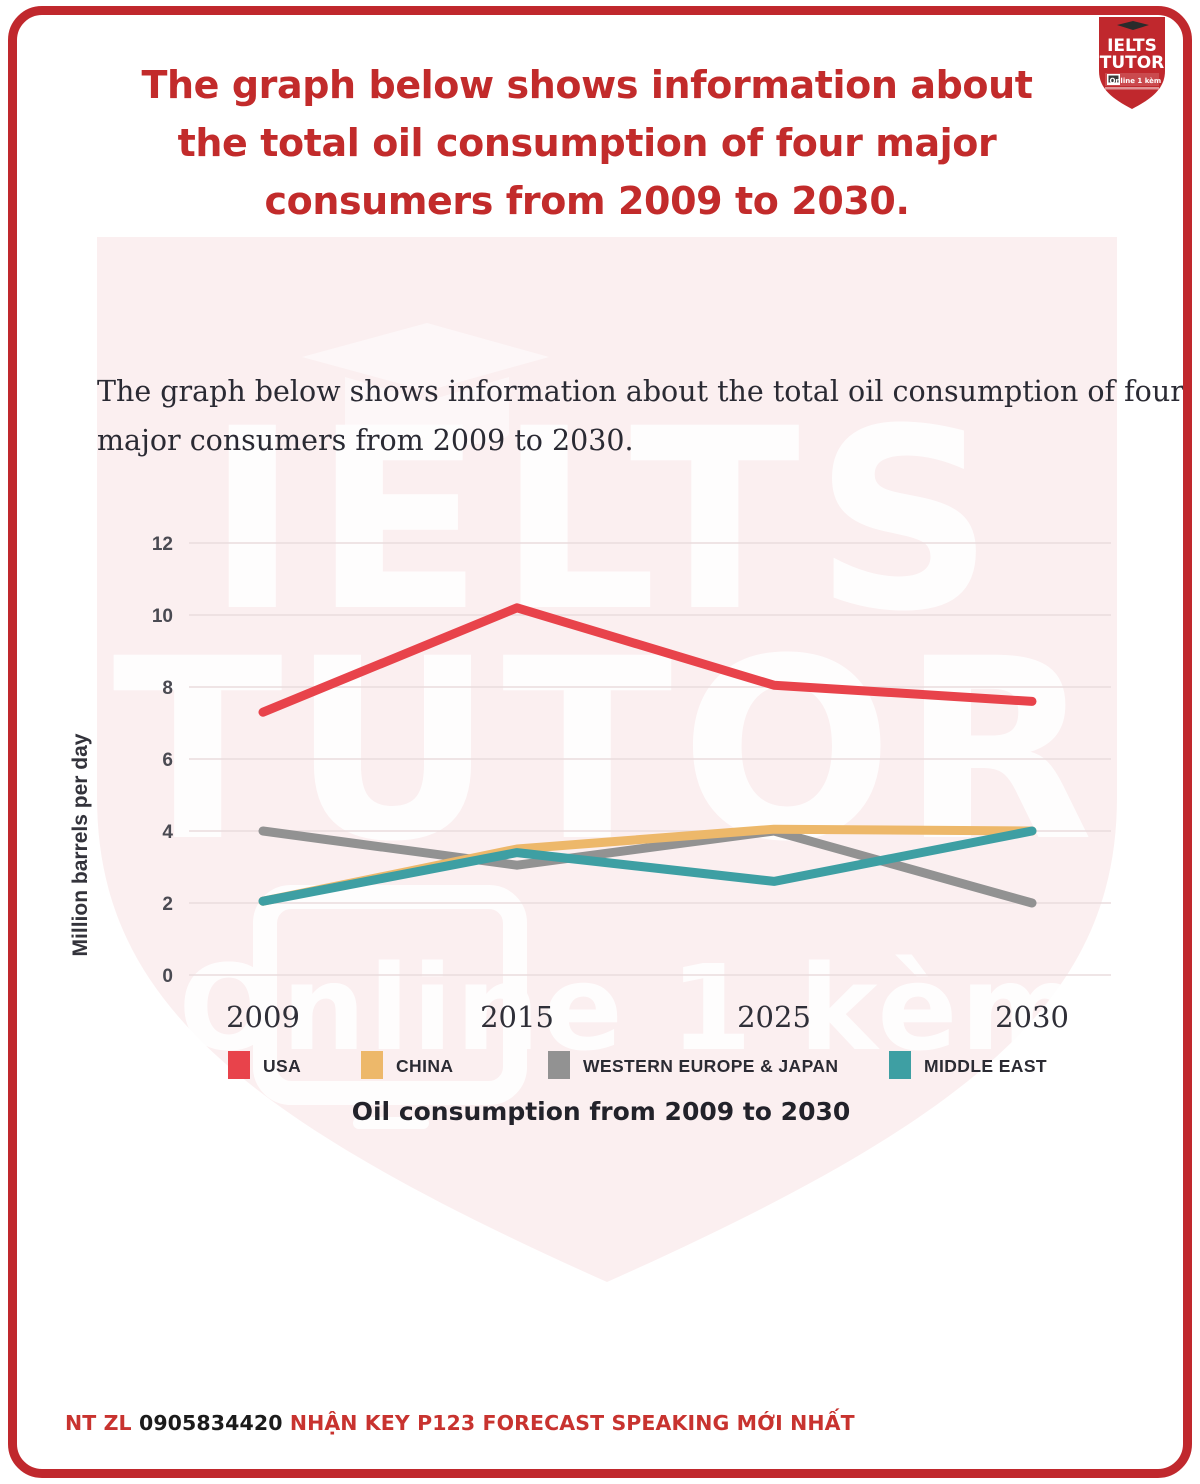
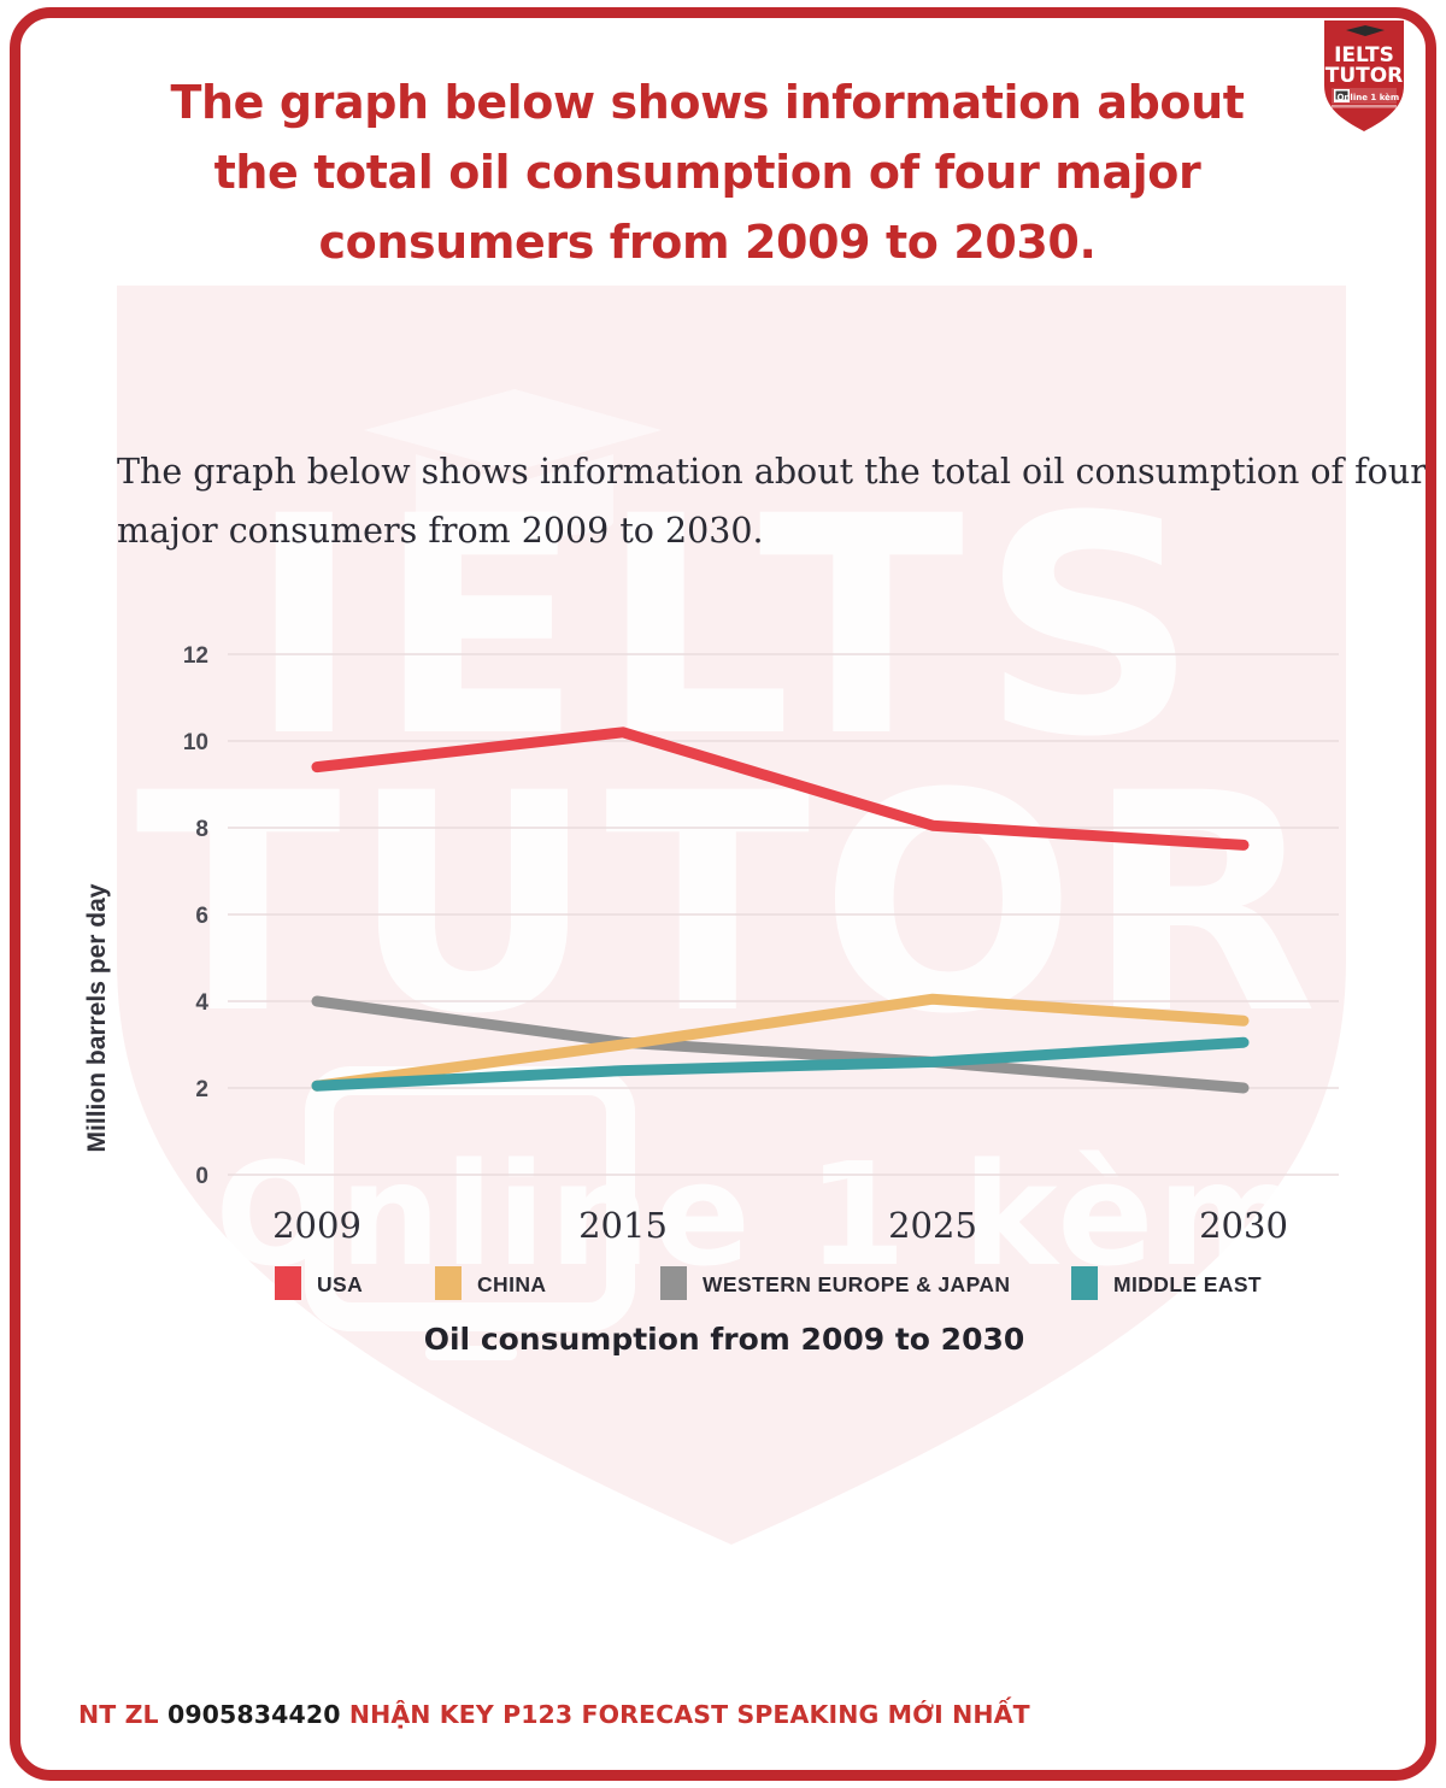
USA/2009: 7.3 -> 9.4
CHINA/2015: 3.5 -> 3.0
MIDDLE EAST/2015: 3.4 -> 2.4
WESTERN EUROPE & JAPAN/2025: 4.0 -> 2.6
CHINA/2030: 4.0 -> 3.5
MIDDLE EAST/2030: 4.0 -> 3.0
